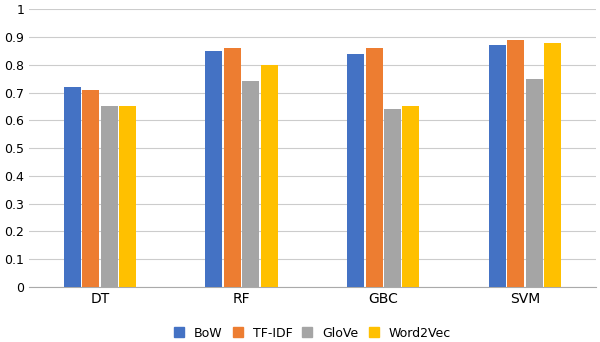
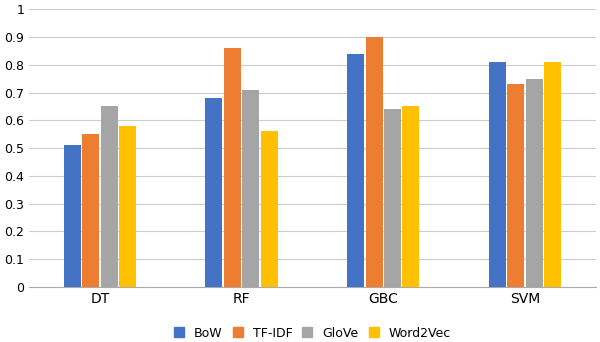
BoW/DT: 0.72 -> 0.51
TF-IDF/DT: 0.71 -> 0.55
Word2Vec/DT: 0.65 -> 0.58
BoW/RF: 0.85 -> 0.68
GloVe/RF: 0.74 -> 0.71
Word2Vec/RF: 0.80 -> 0.56
TF-IDF/GBC: 0.86 -> 0.90
BoW/SVM: 0.87 -> 0.81
TF-IDF/SVM: 0.89 -> 0.73
Word2Vec/SVM: 0.88 -> 0.81
